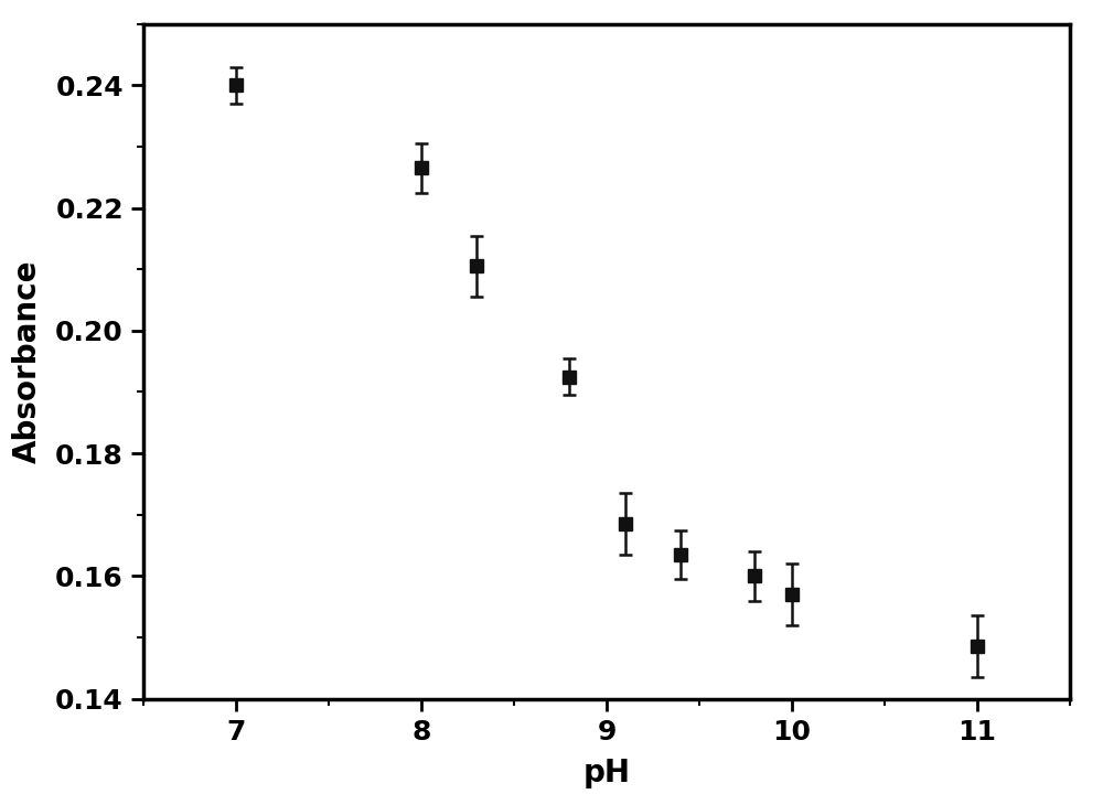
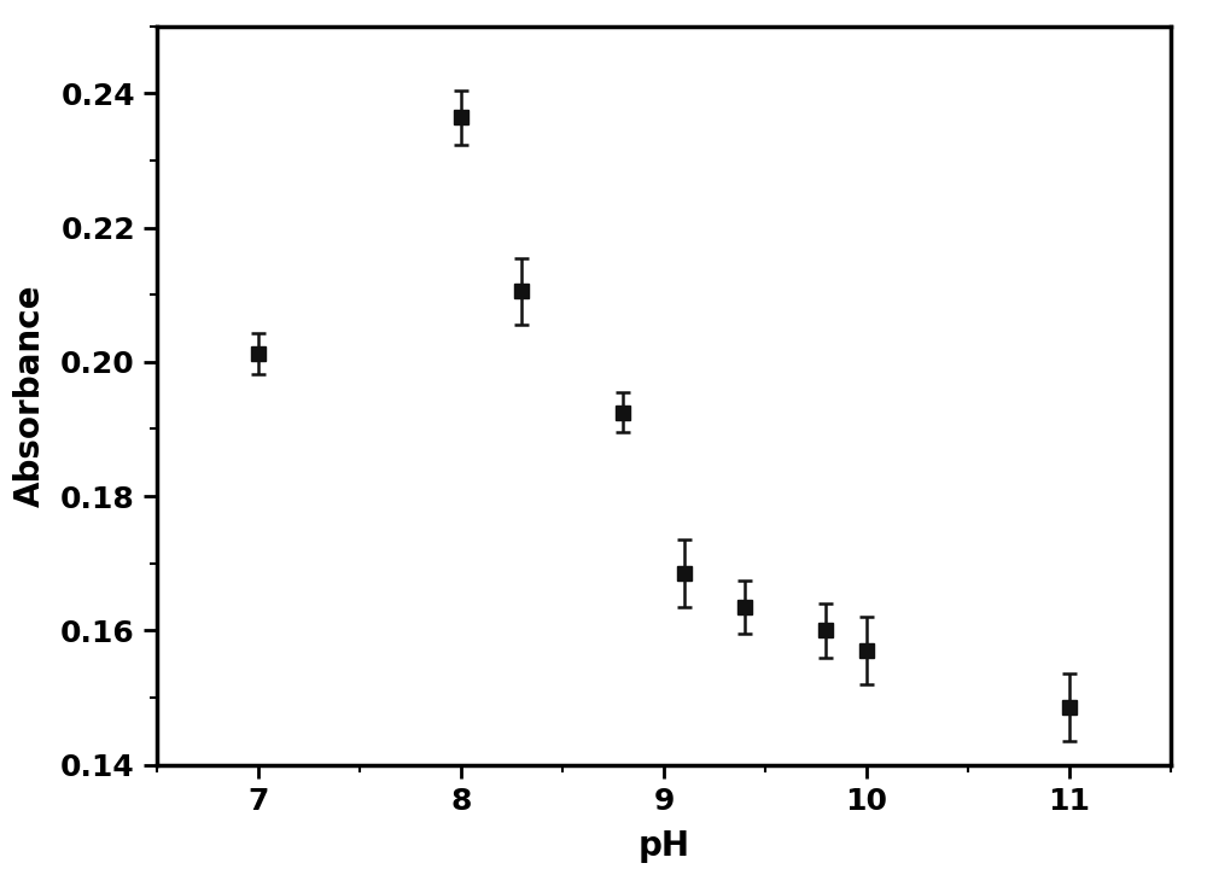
7: 0.2400 -> 0.2012
8: 0.2265 -> 0.2364
